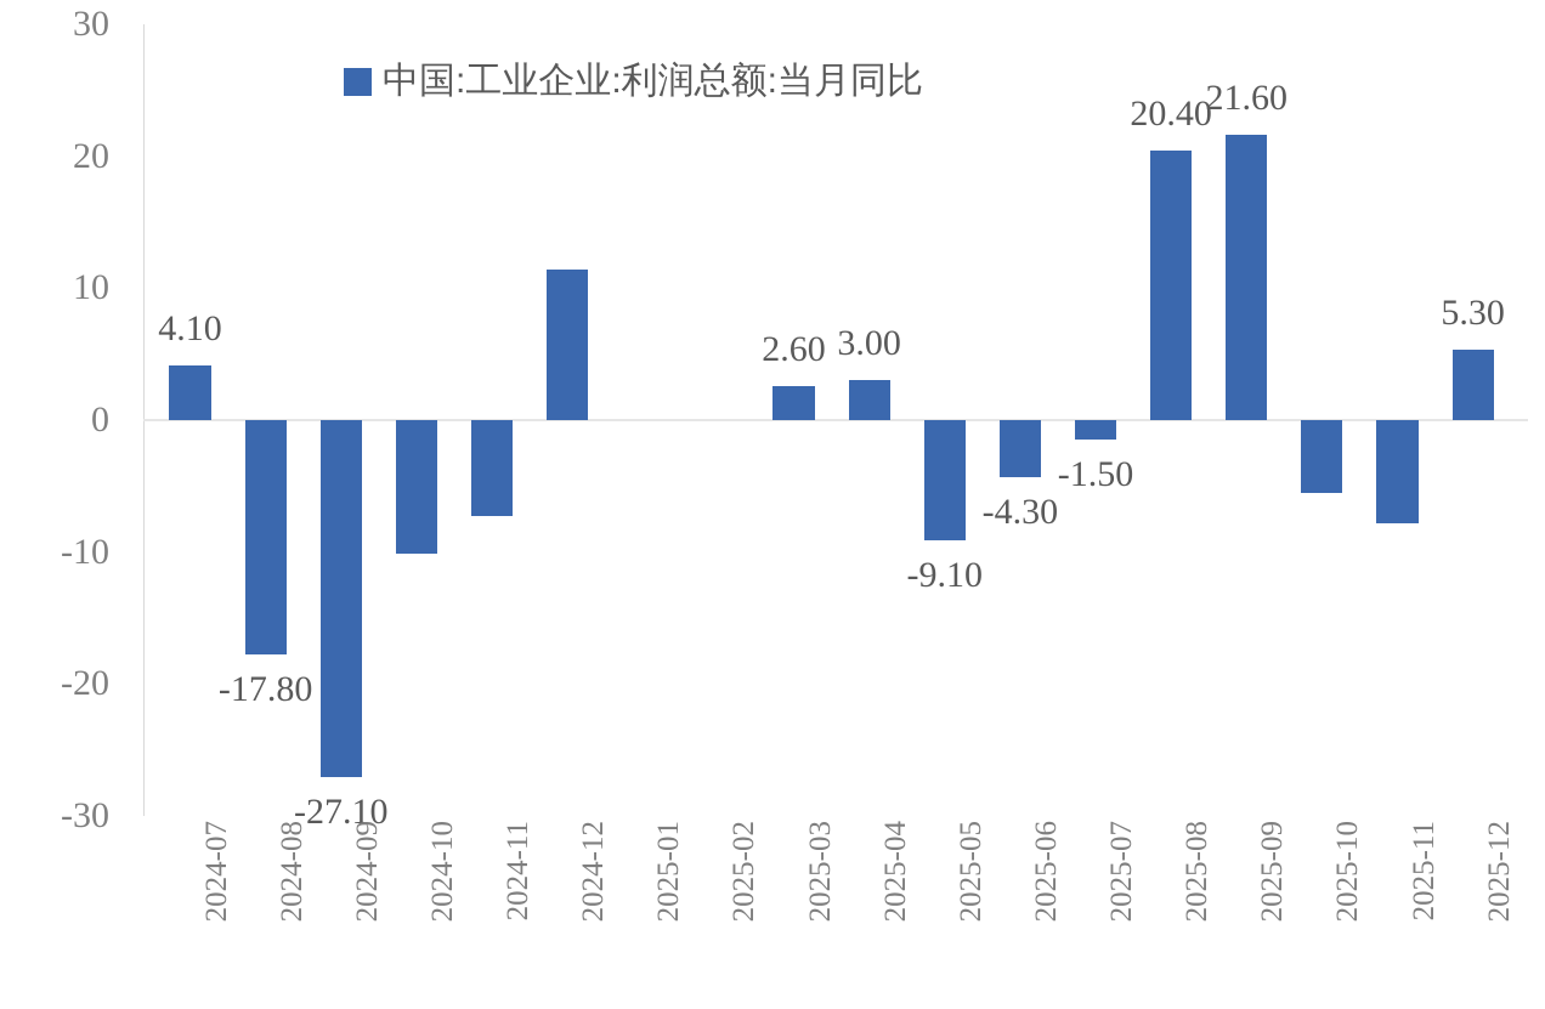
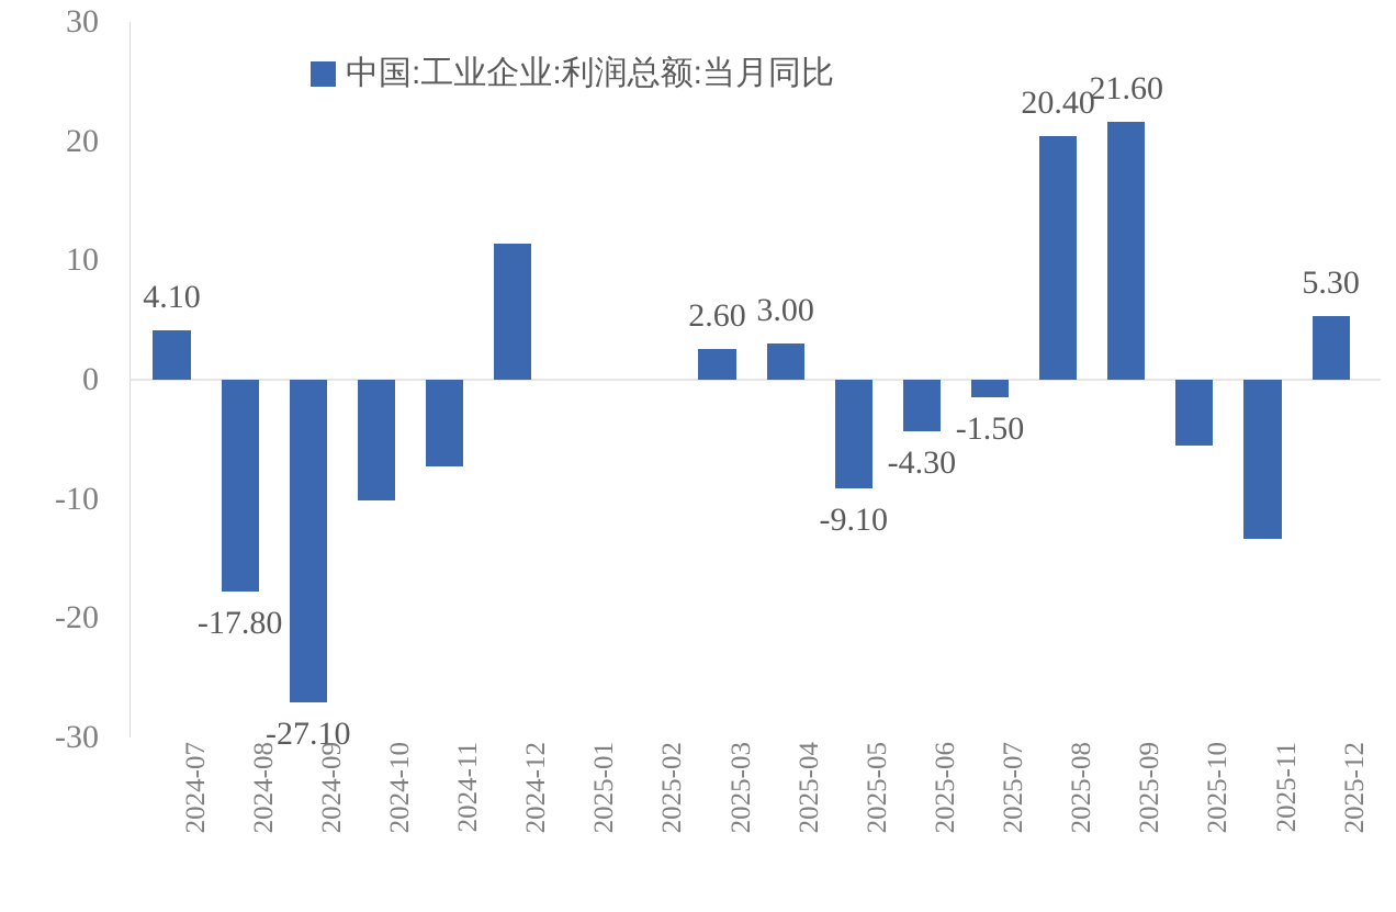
2025-11: -7.8 -> -13.3
